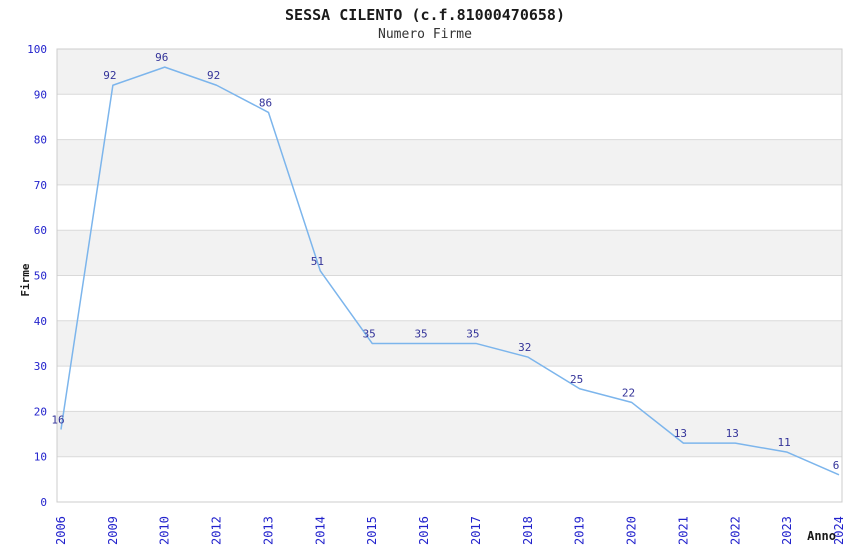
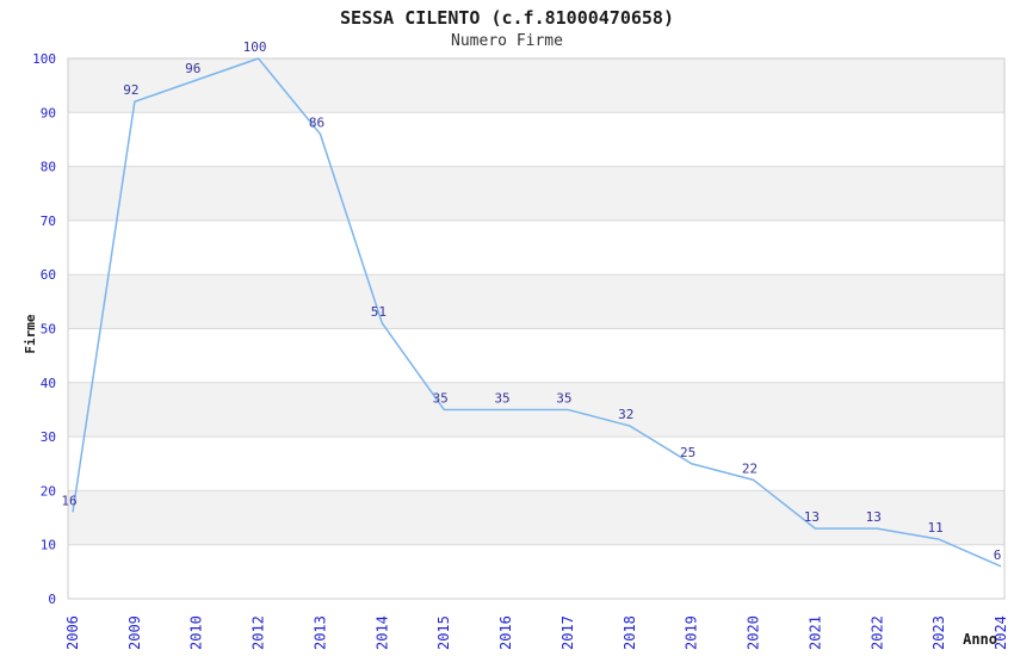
2012: 92 -> 100
